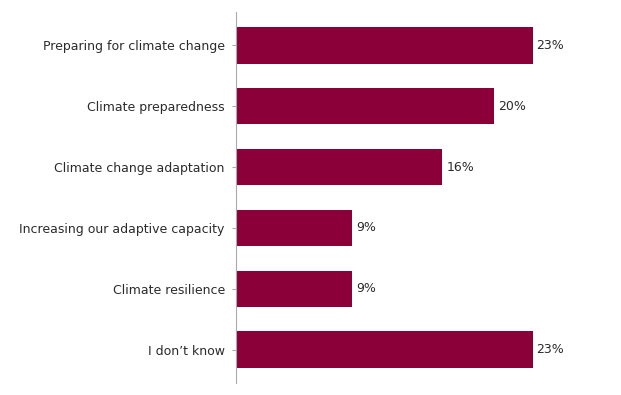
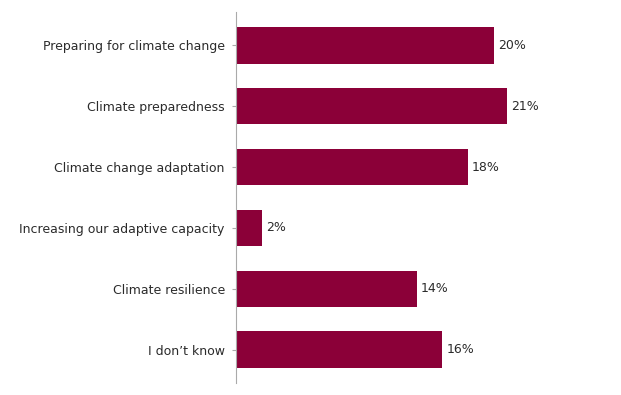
Preparing for climate change: 23% -> 20%
Climate preparedness: 20% -> 21%
Climate change adaptation: 16% -> 18%
Increasing our adaptive capacity: 9% -> 2%
Climate resilience: 9% -> 14%
I don’t know: 23% -> 16%
